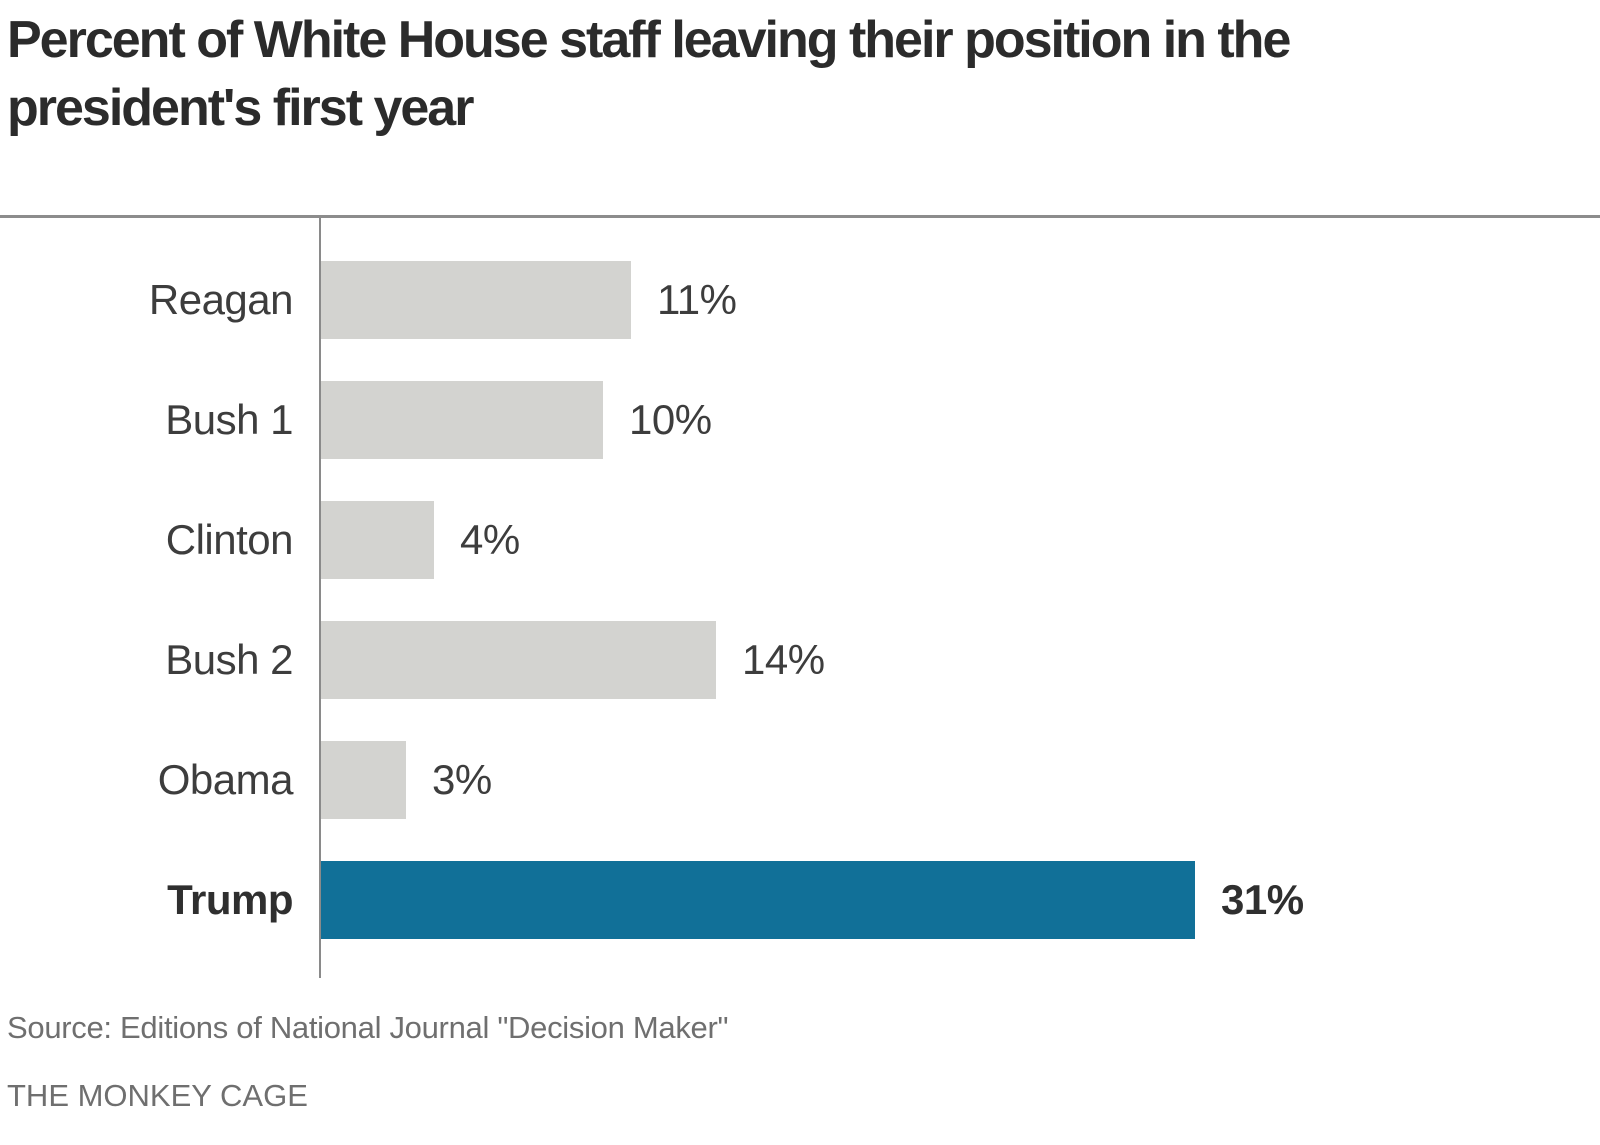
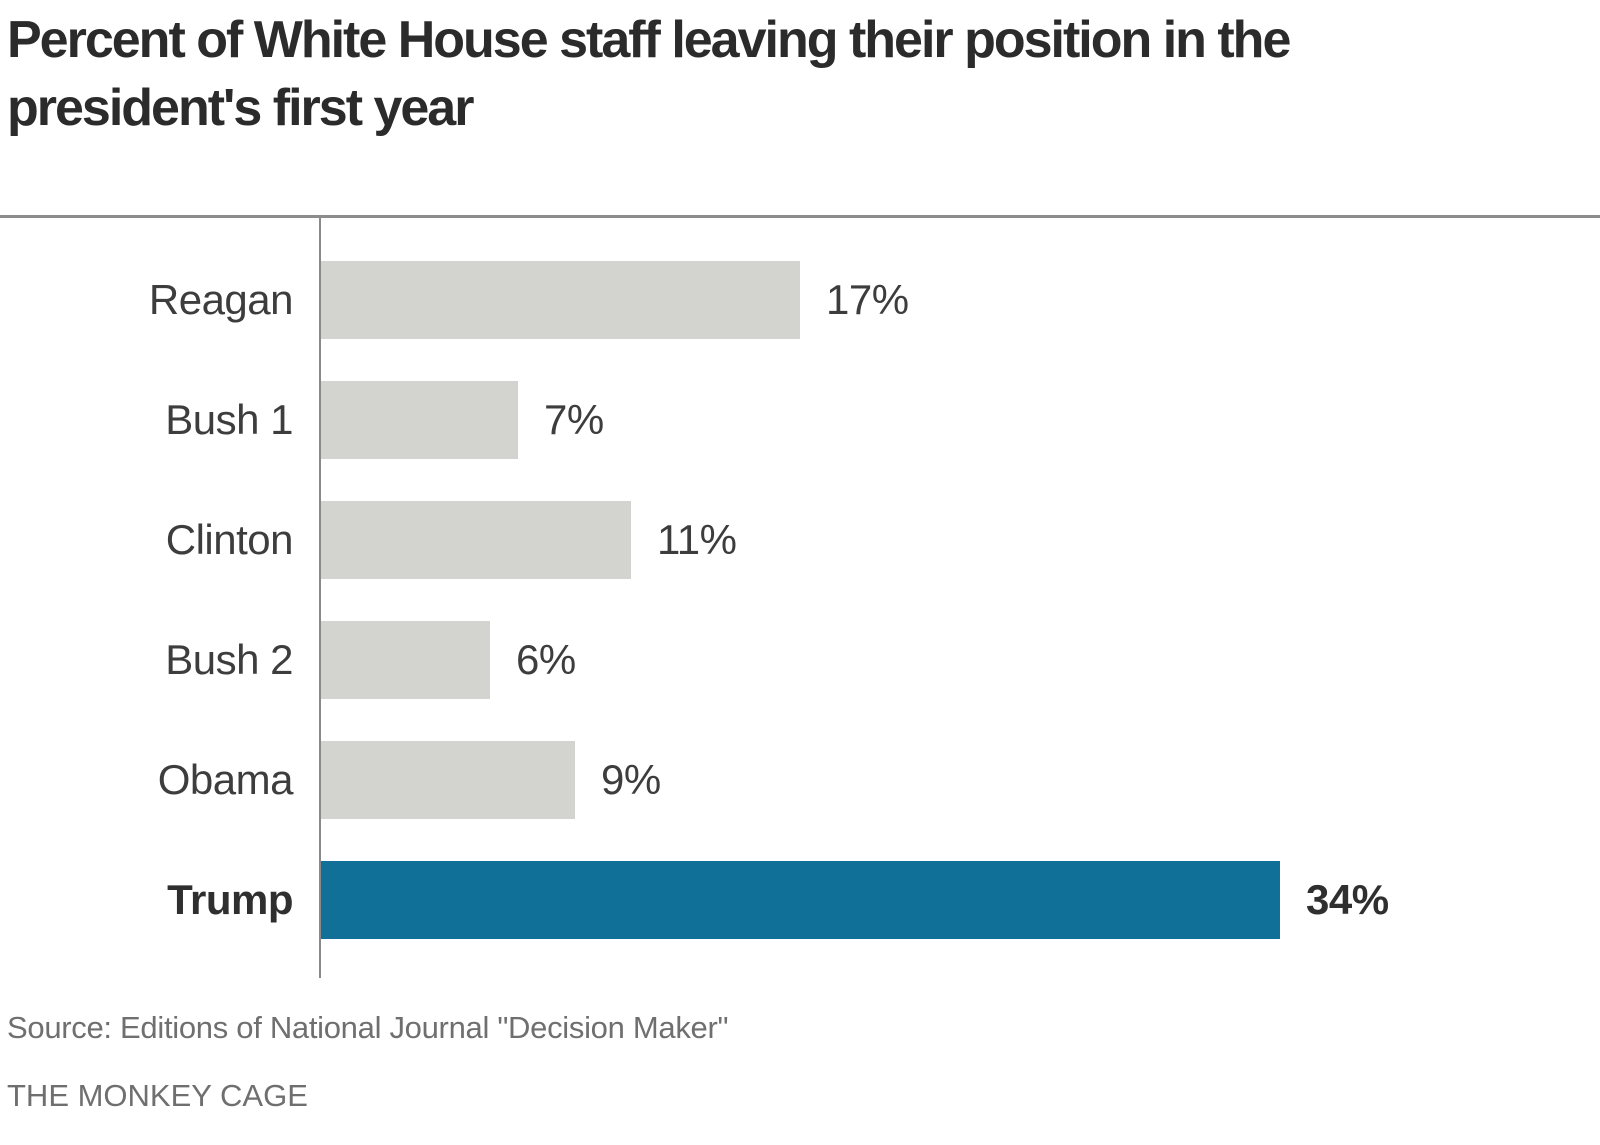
Reagan: 11% -> 17%
Bush 1: 10% -> 7%
Clinton: 4% -> 11%
Bush 2: 14% -> 6%
Obama: 3% -> 9%
Trump: 31% -> 34%
